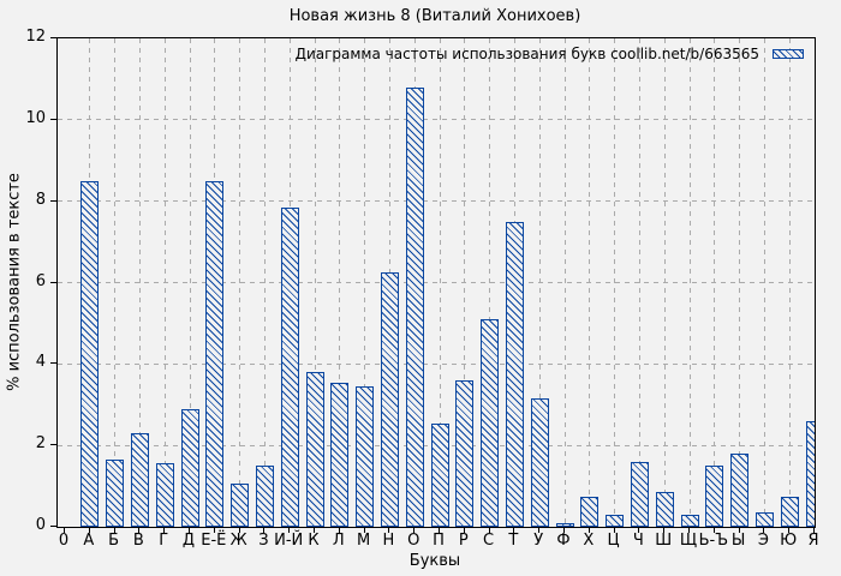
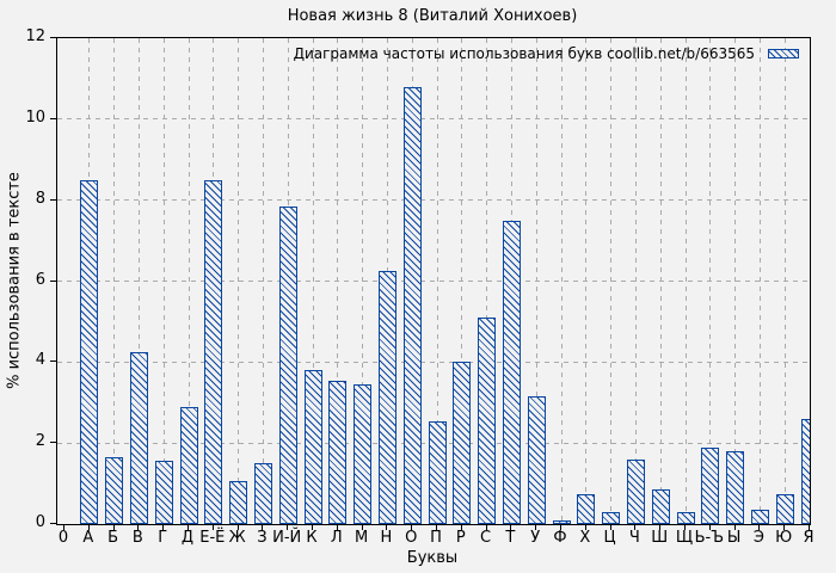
В: 2.3 -> 4.2
Р: 3.6 -> 4.0
Ь-Ъ: 1.5 -> 1.9
